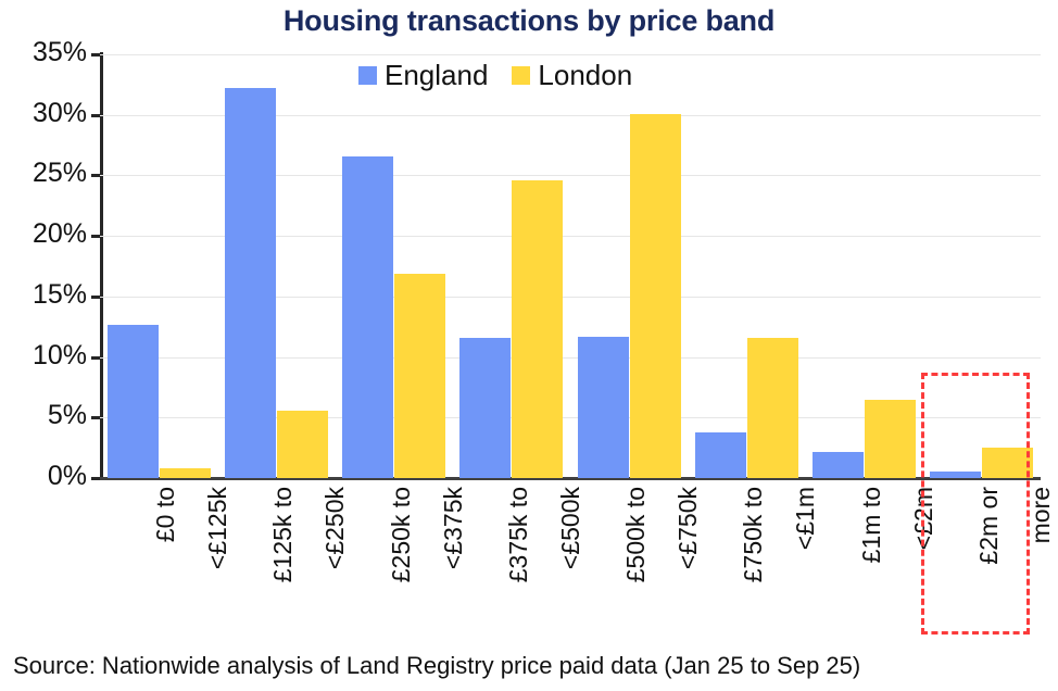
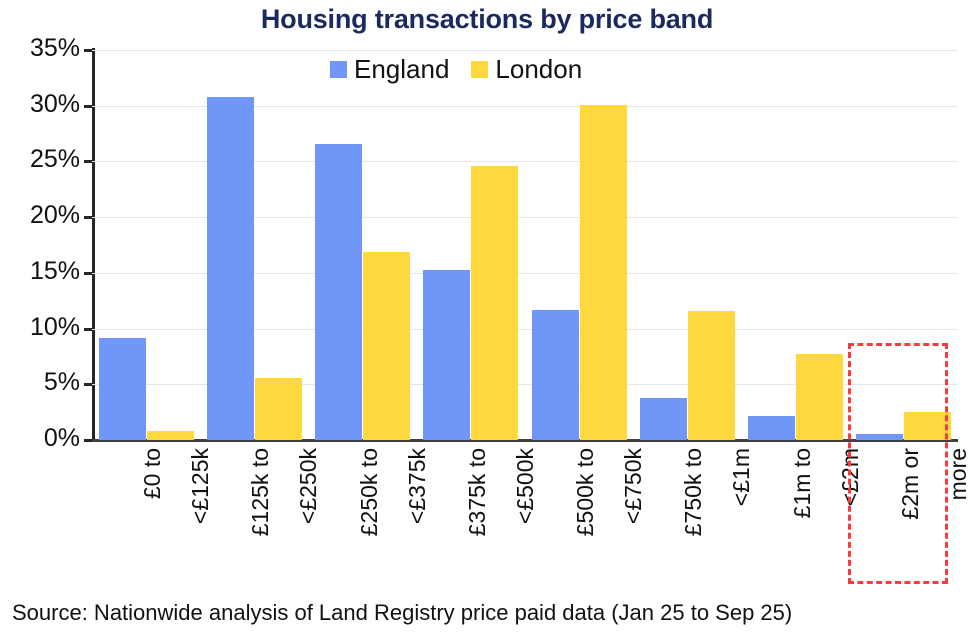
England/£0 to <£125k: 12.7% -> 9.2%
England/£125k to <£250k: 32.2% -> 30.8%
England/£375k to <£500k: 11.6% -> 15.3%
London/£1m to <£2m: 6.5% -> 7.7%
